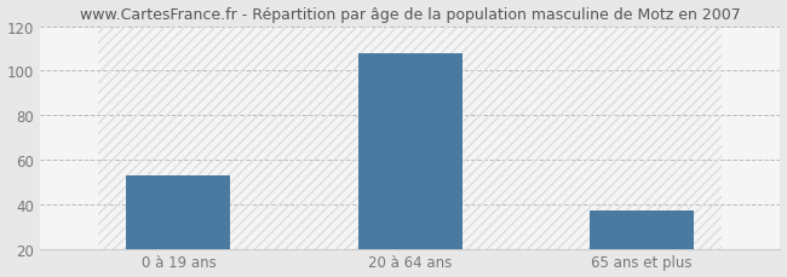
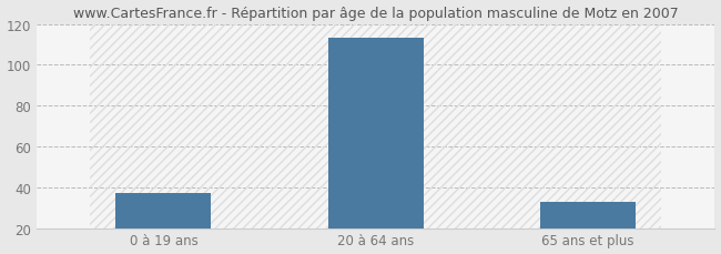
0 à 19 ans: 53 -> 37
20 à 64 ans: 108 -> 113
65 ans et plus: 37 -> 33
